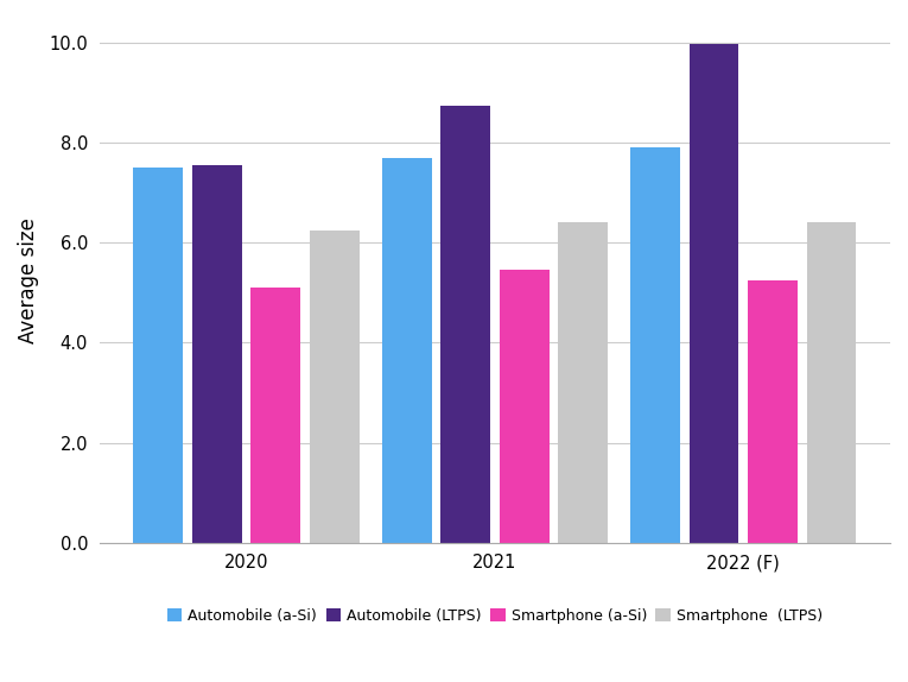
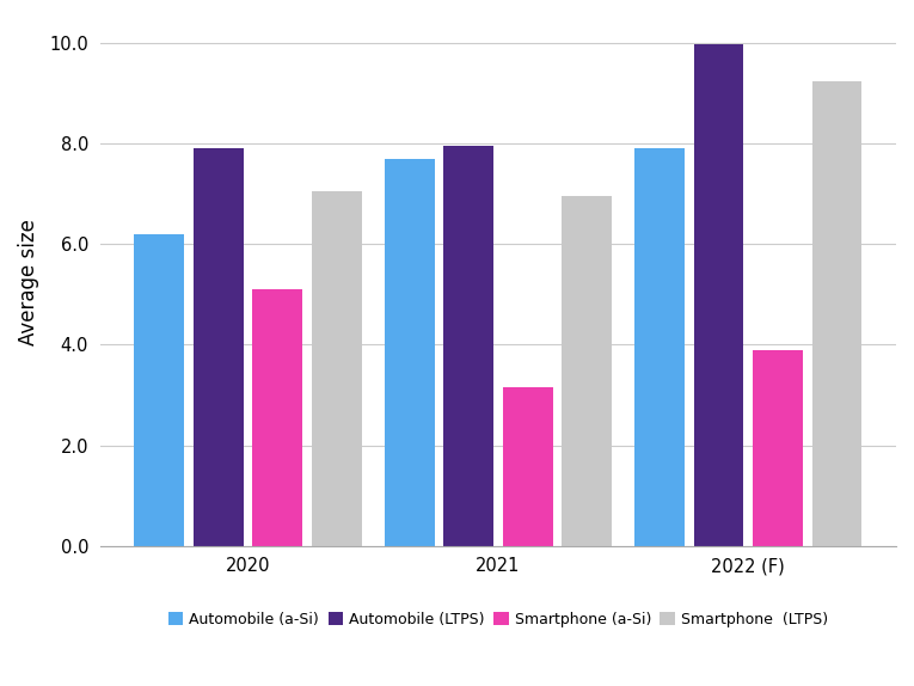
Automobile (a-Si)/2020: 7.5 -> 6.2
Automobile (LTPS)/2020: 7.55 -> 7.90
Smartphone (LTPS)/2020: 6.25 -> 7.05
Automobile (LTPS)/2021: 8.75 -> 7.95
Smartphone (a-Si)/2021: 5.45 -> 3.15
Smartphone (LTPS)/2021: 6.40 -> 6.95
Smartphone (a-Si)/2022 (F): 5.25 -> 3.90
Smartphone (LTPS)/2022 (F): 6.40 -> 9.25
